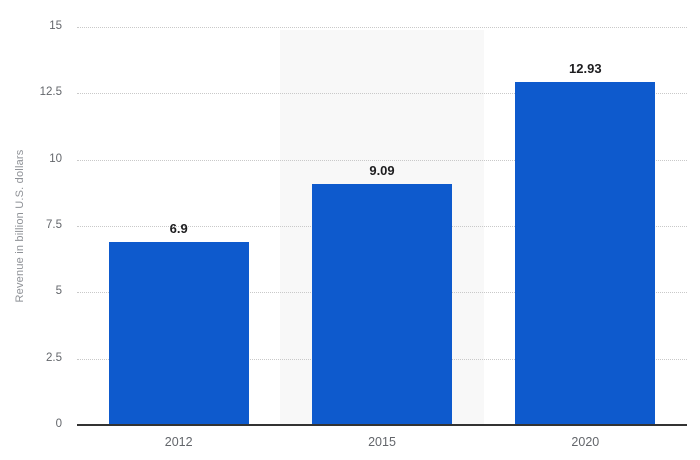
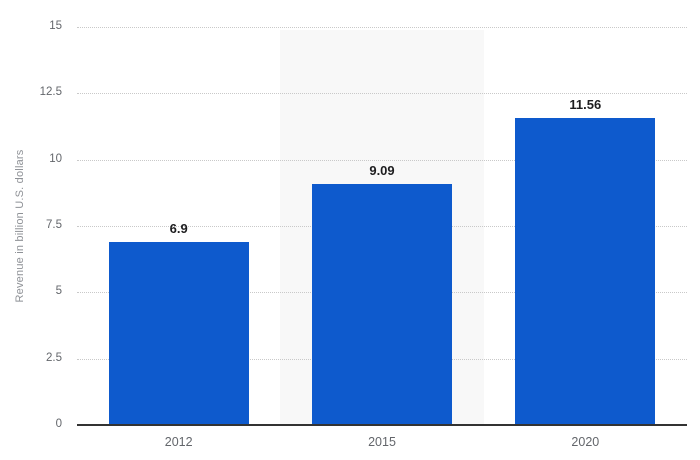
2020: 12.93 -> 11.56
